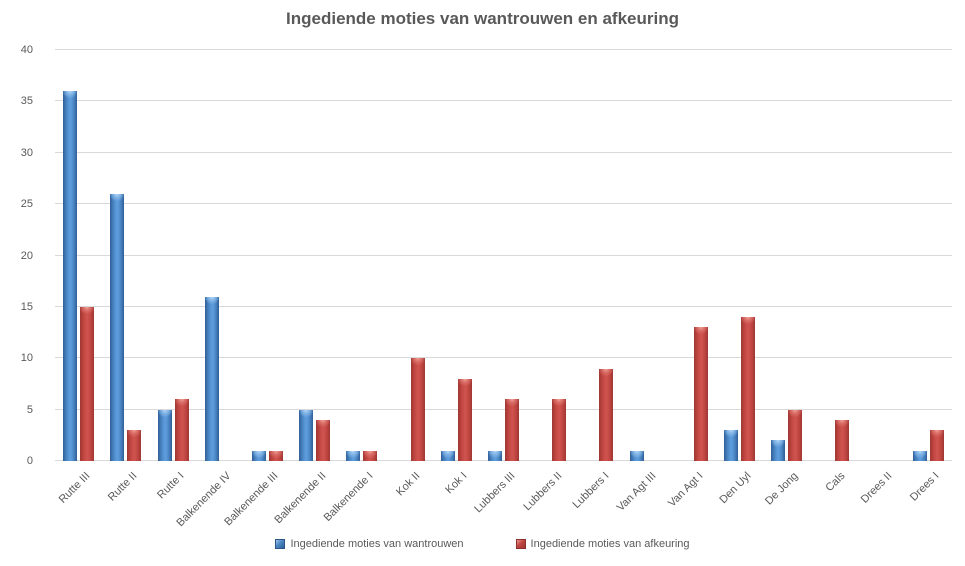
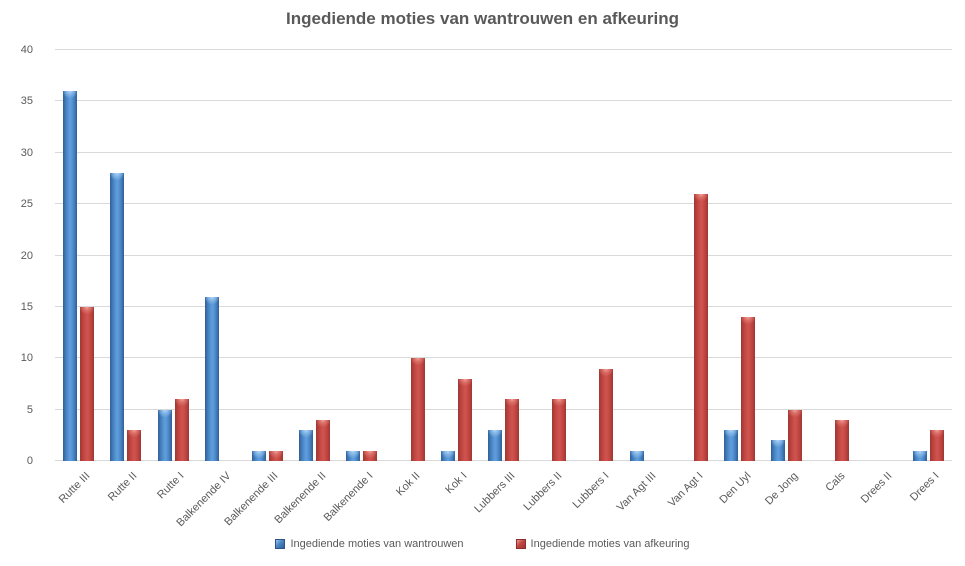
Ingediende moties van wantrouwen/Rutte II: 26 -> 28
Ingediende moties van wantrouwen/Balkenende II: 5 -> 3
Ingediende moties van wantrouwen/Lubbers III: 1 -> 3
Ingediende moties van afkeuring/Van Agt I: 13 -> 26
